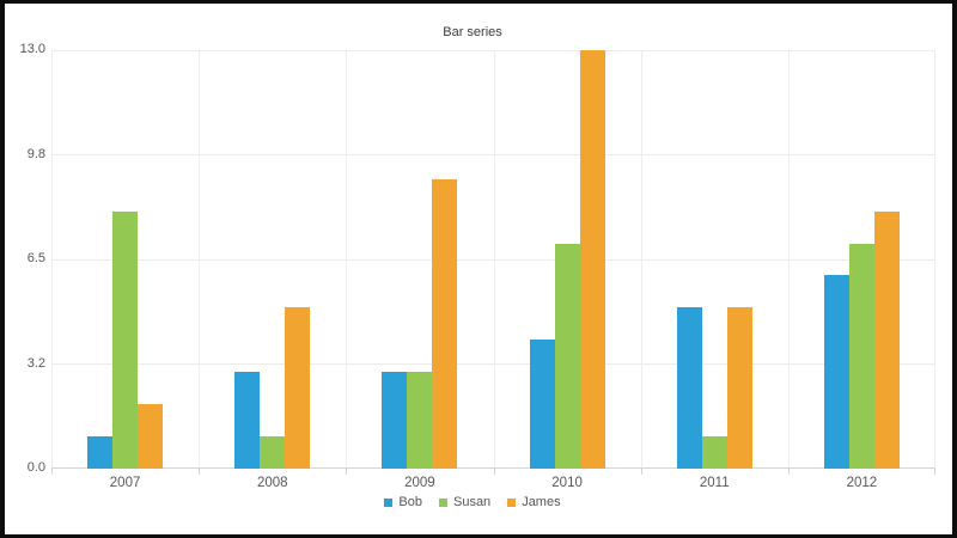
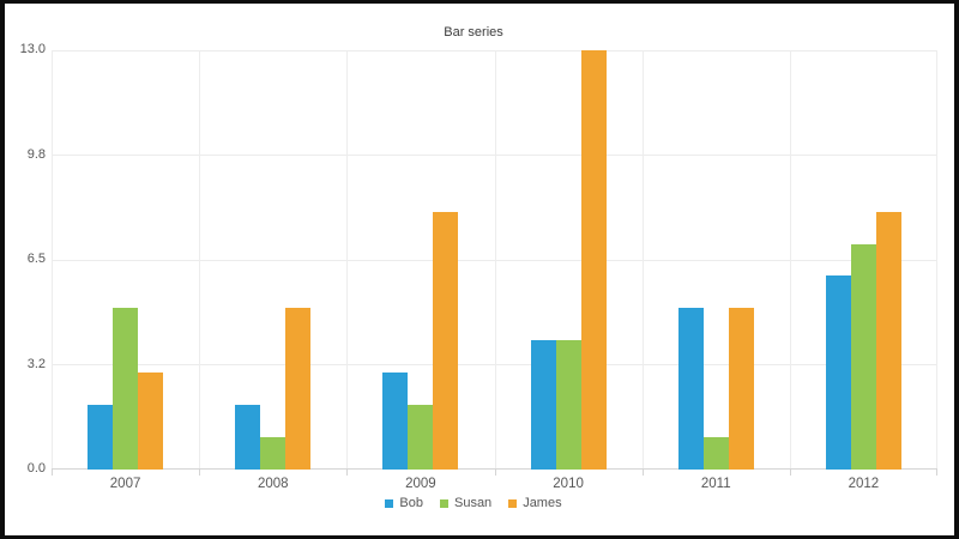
Bob/2007: 1 -> 2
Susan/2007: 8 -> 5
James/2007: 2 -> 3
Bob/2008: 3 -> 2
Susan/2009: 3 -> 2
James/2009: 9 -> 8
Susan/2010: 7 -> 4
